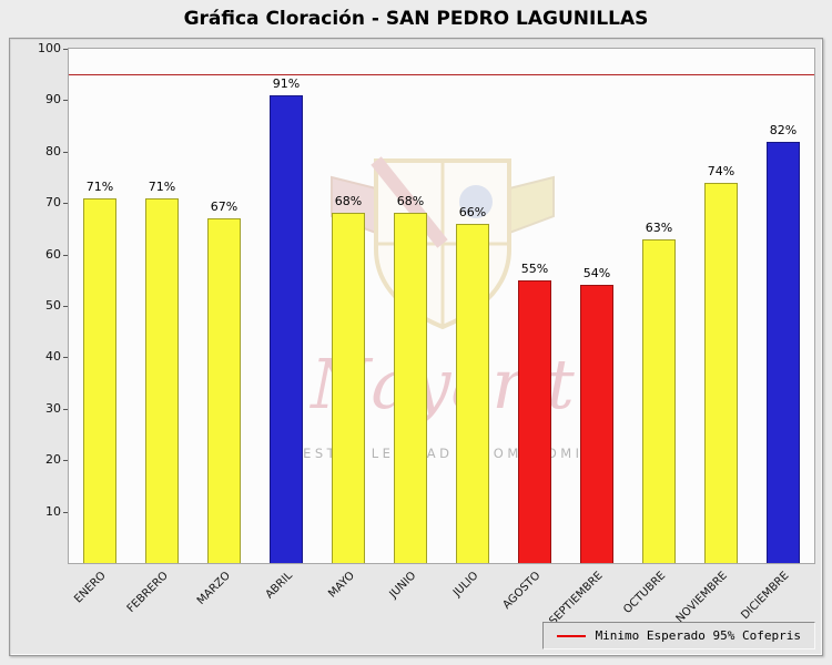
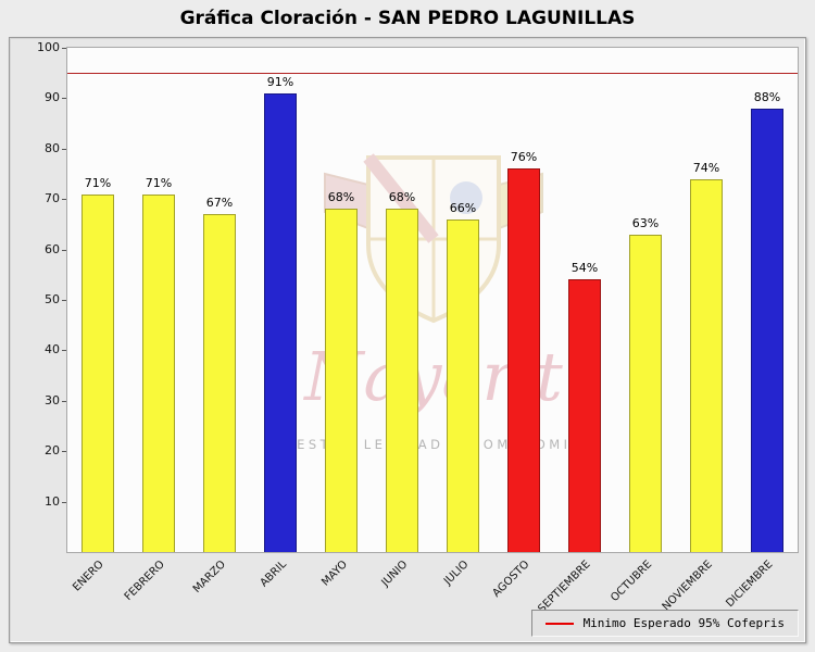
AGOSTO: 55% -> 76%
DICIEMBRE: 82% -> 88%
